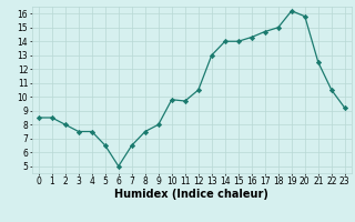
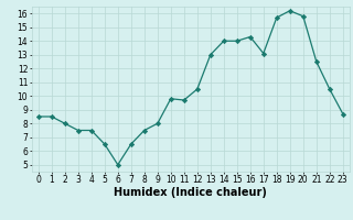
17: 14.7 -> 13.1
18: 15.0 -> 15.7
23: 9.2 -> 8.7
